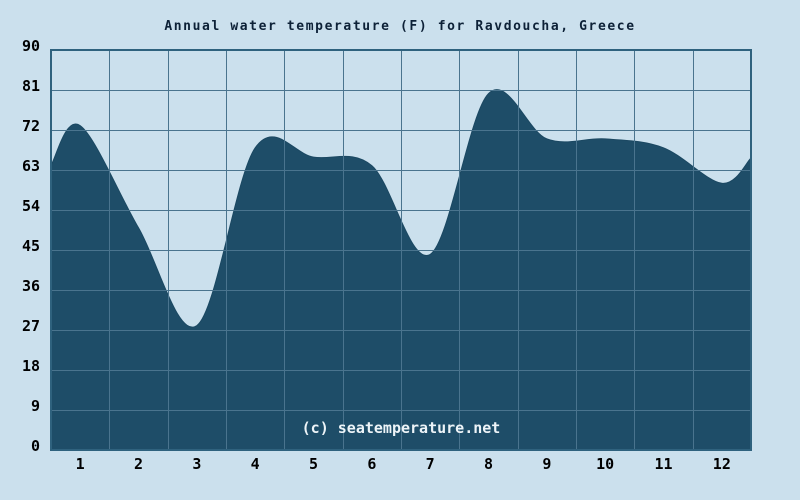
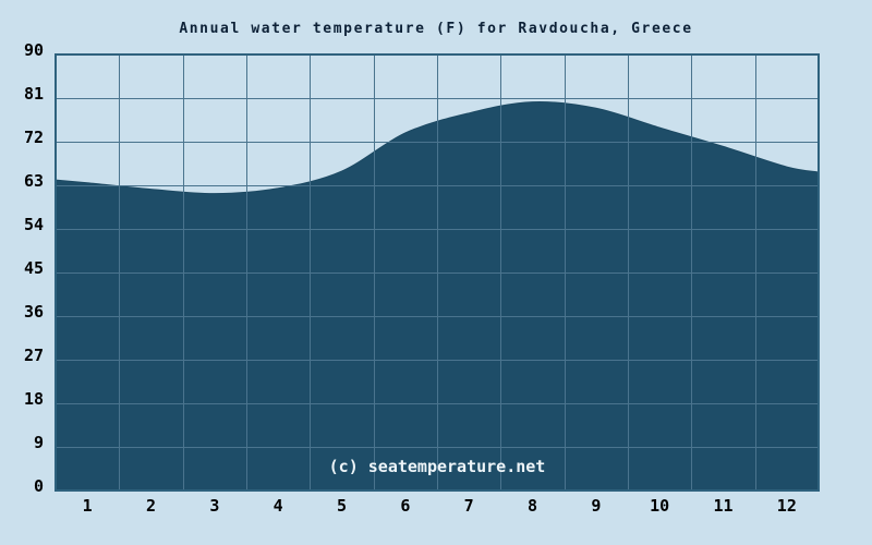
1: 73 -> 64
2: 50 -> 62
3: 28 -> 61
4: 68 -> 62
6: 64 -> 74
7: 44 -> 78
9: 70 -> 79
10: 70 -> 75
11: 68 -> 71
12: 60 -> 67
